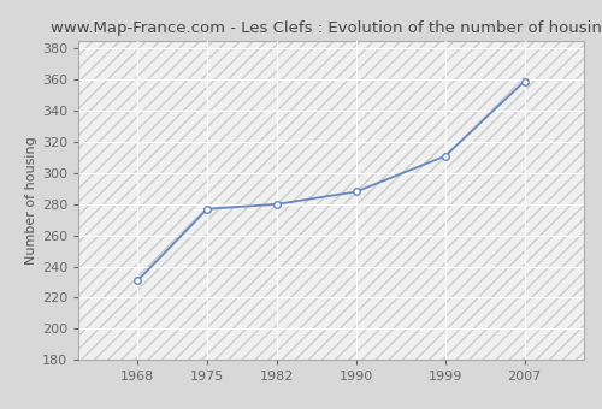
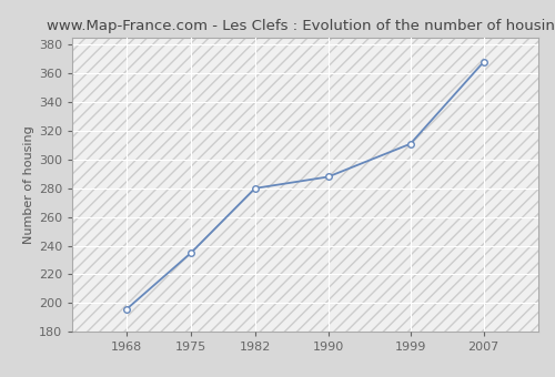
1968: 231 -> 196
1975: 277 -> 235
2007: 359 -> 368
